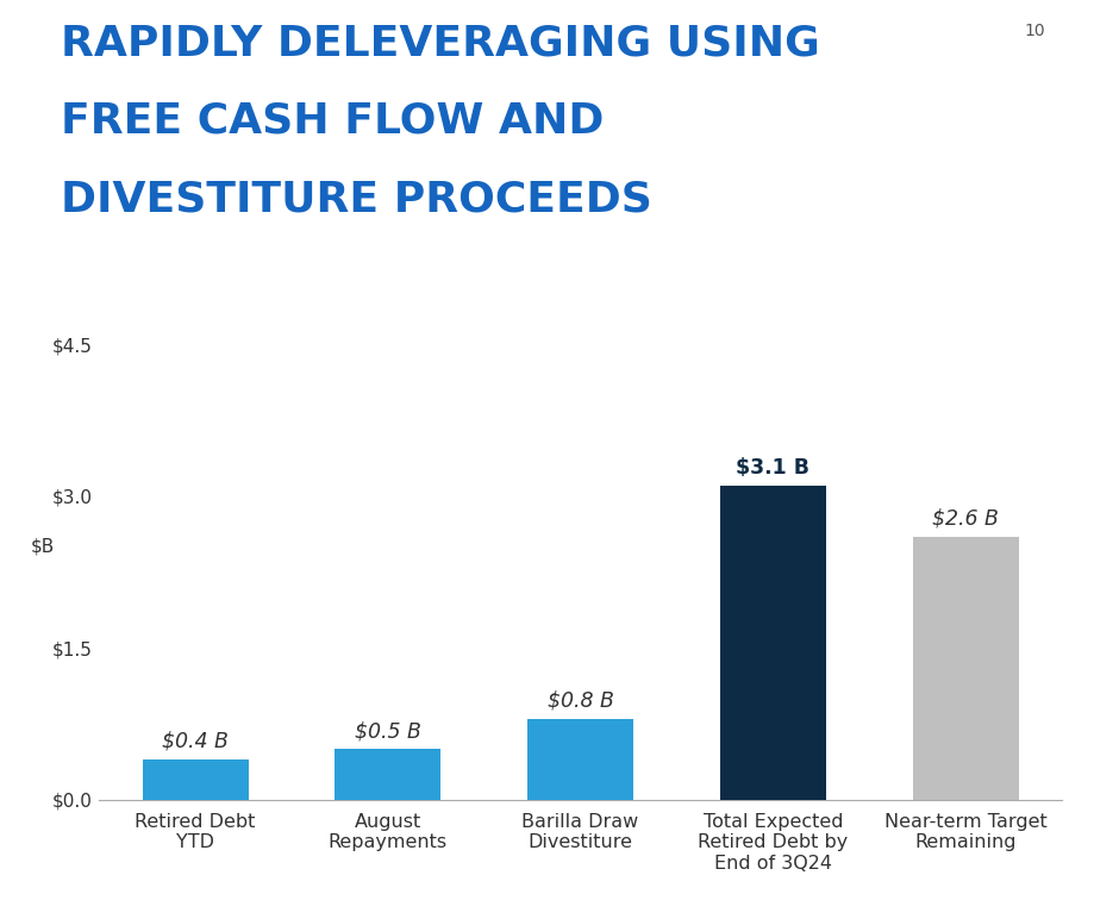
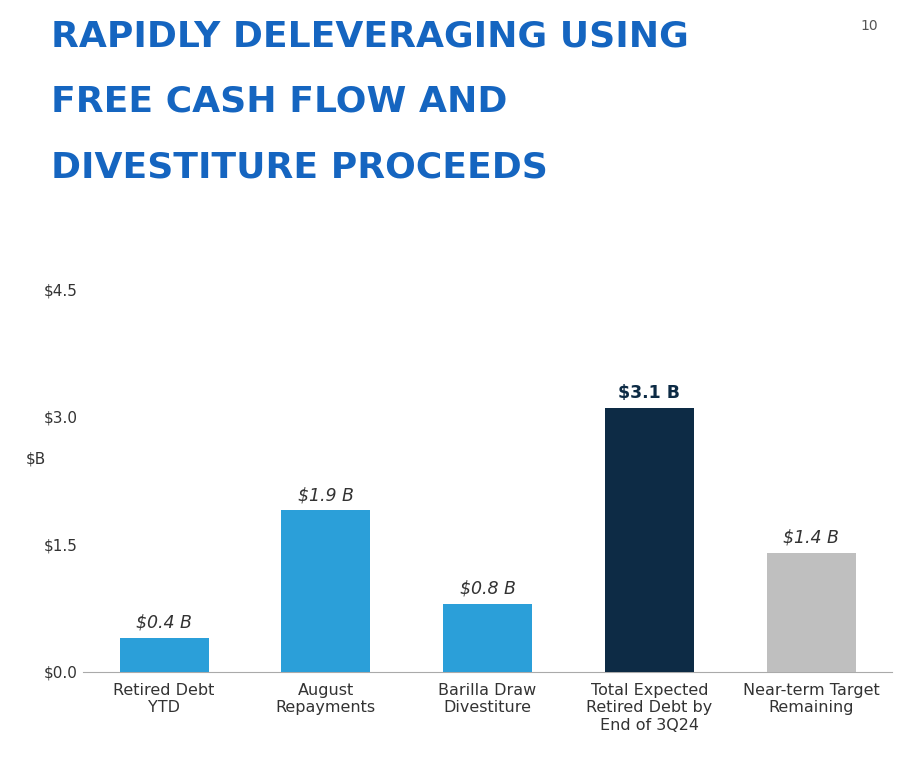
August Repayments: $0.5 -> $1.9
Near-term Target Remaining: $2.6 -> $1.4
